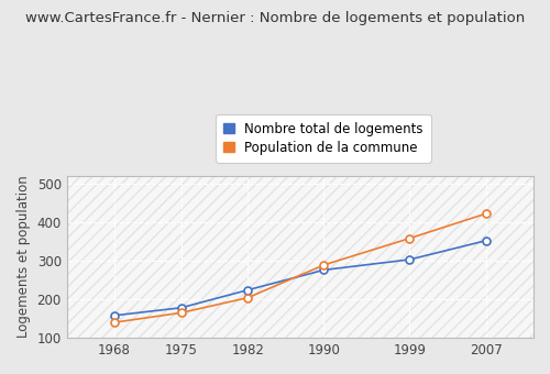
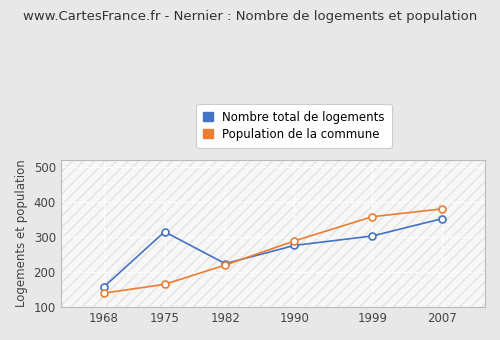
Nombre total de logements/1975: 178 -> 315
Population de la commune/1982: 204 -> 220
Population de la commune/2007: 422 -> 380
